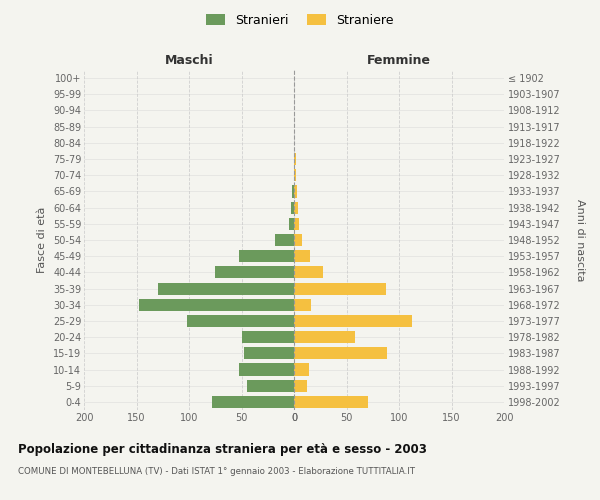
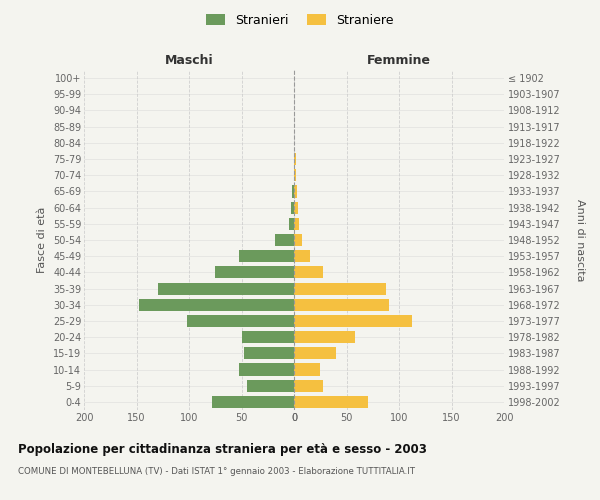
Femmine/1968-1972: 16 -> 90
Femmine/1983-1987: 89 -> 40
Femmine/1988-1992: 14 -> 25
Femmine/1993-1997: 12 -> 28
